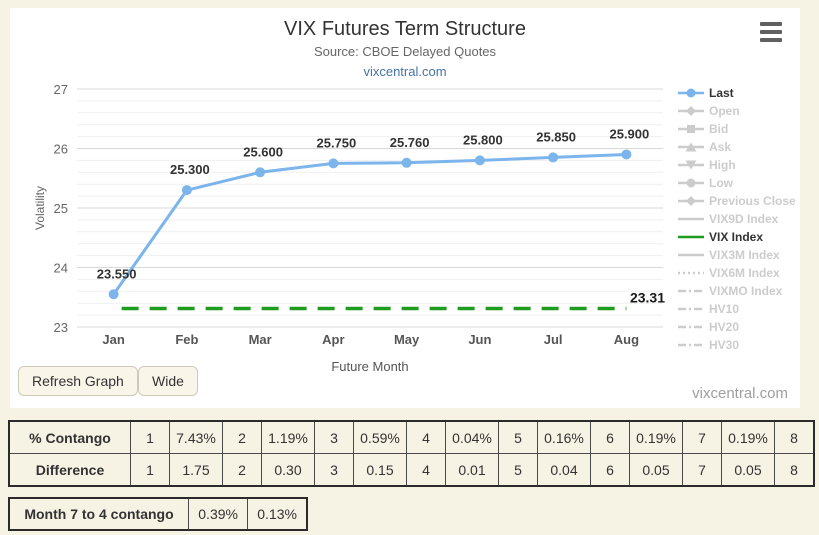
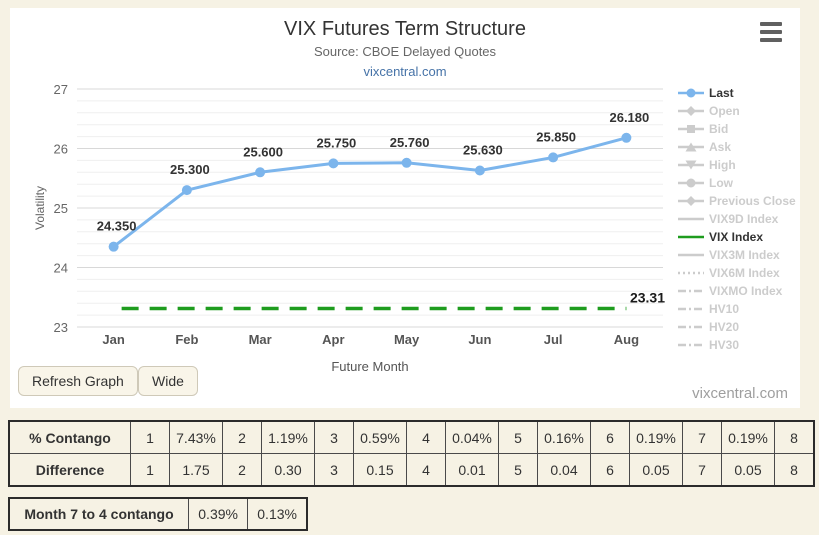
Jan: 23.550 -> 24.350
Jun: 25.800 -> 25.630
Aug: 25.900 -> 26.180
